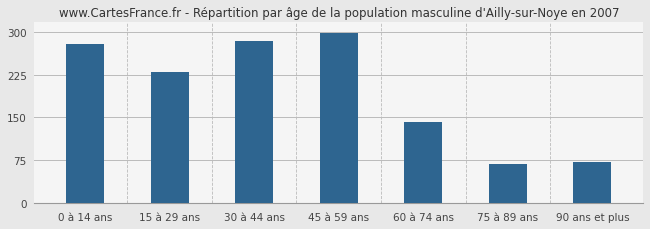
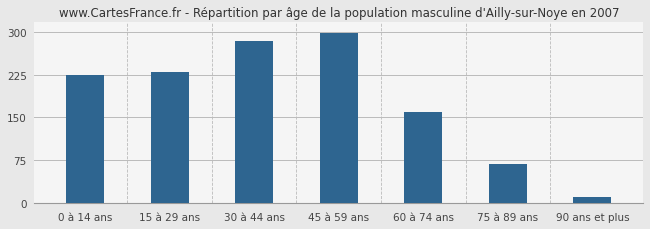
0 à 14 ans: 278 -> 224
60 à 74 ans: 142 -> 159
90 ans et plus: 72 -> 10
